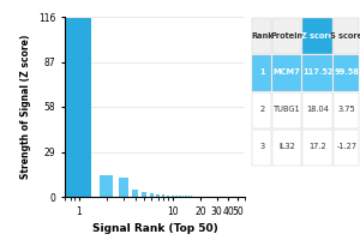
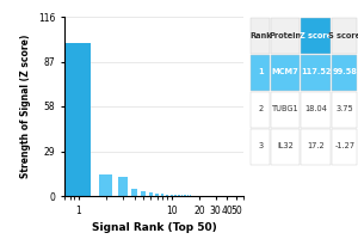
1: 115 -> 99
